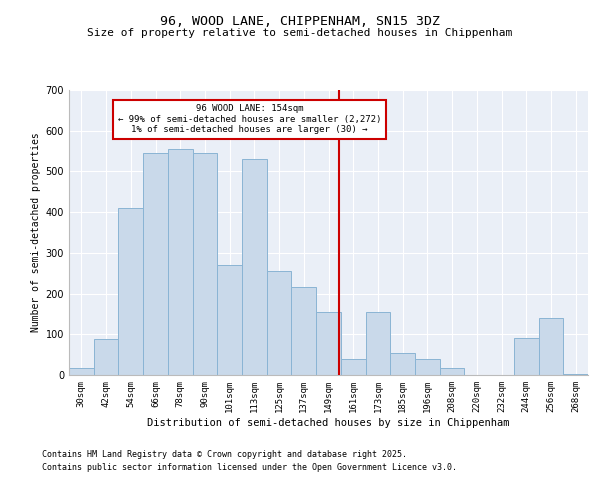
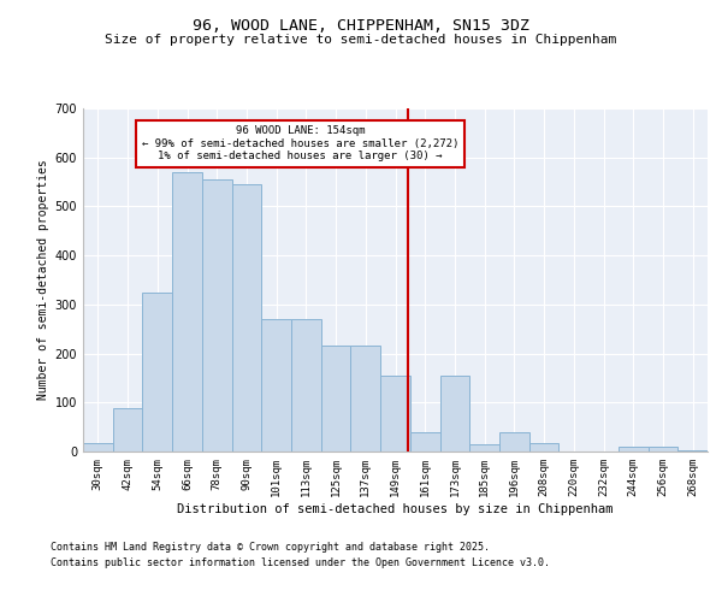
54sqm: 410 -> 325
66sqm: 545 -> 570
113sqm: 530 -> 270
125sqm: 255 -> 215
185sqm: 55 -> 15
244sqm: 90 -> 10
256sqm: 140 -> 10
